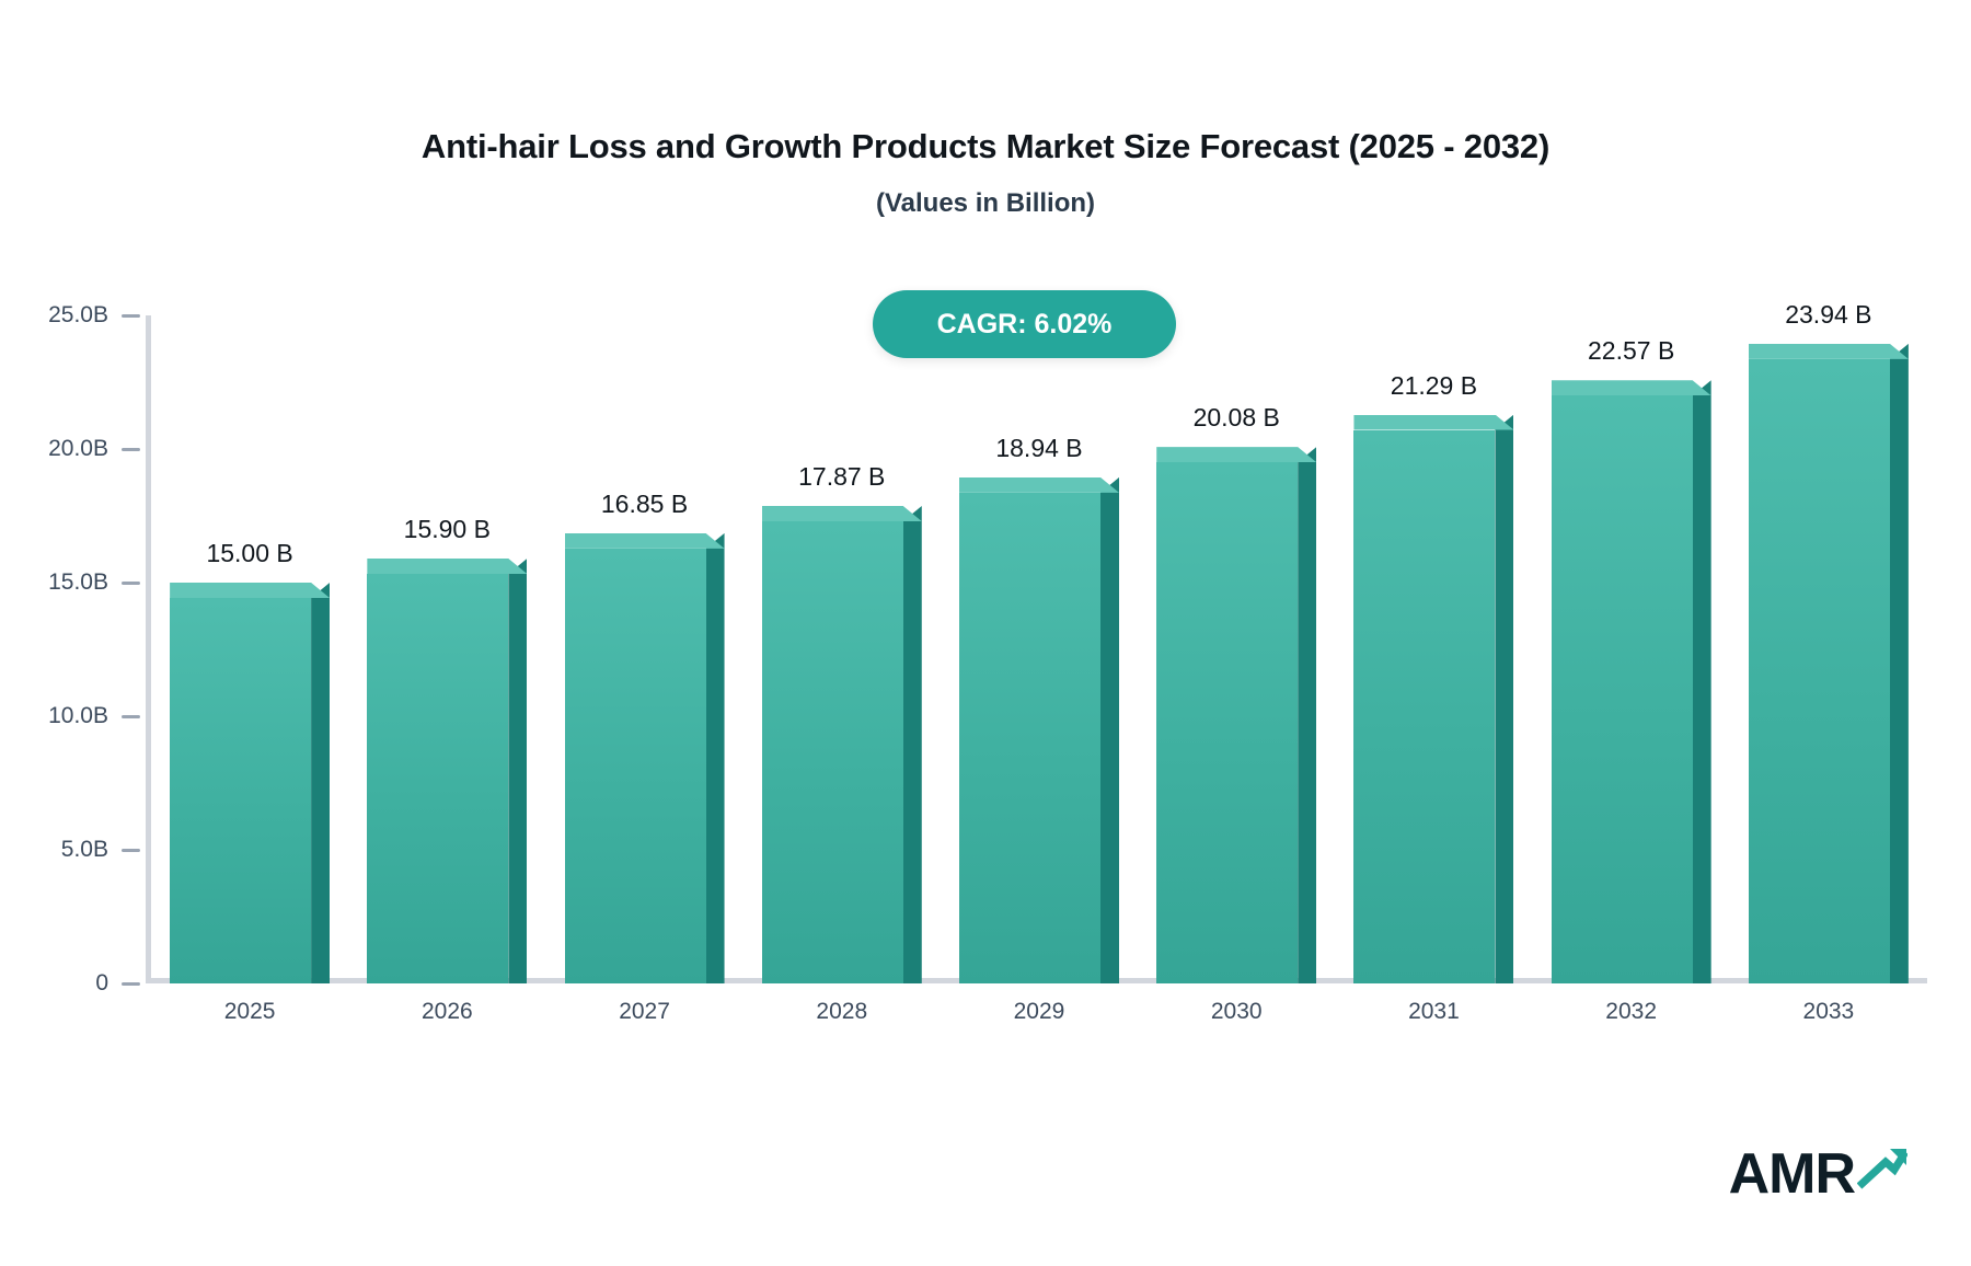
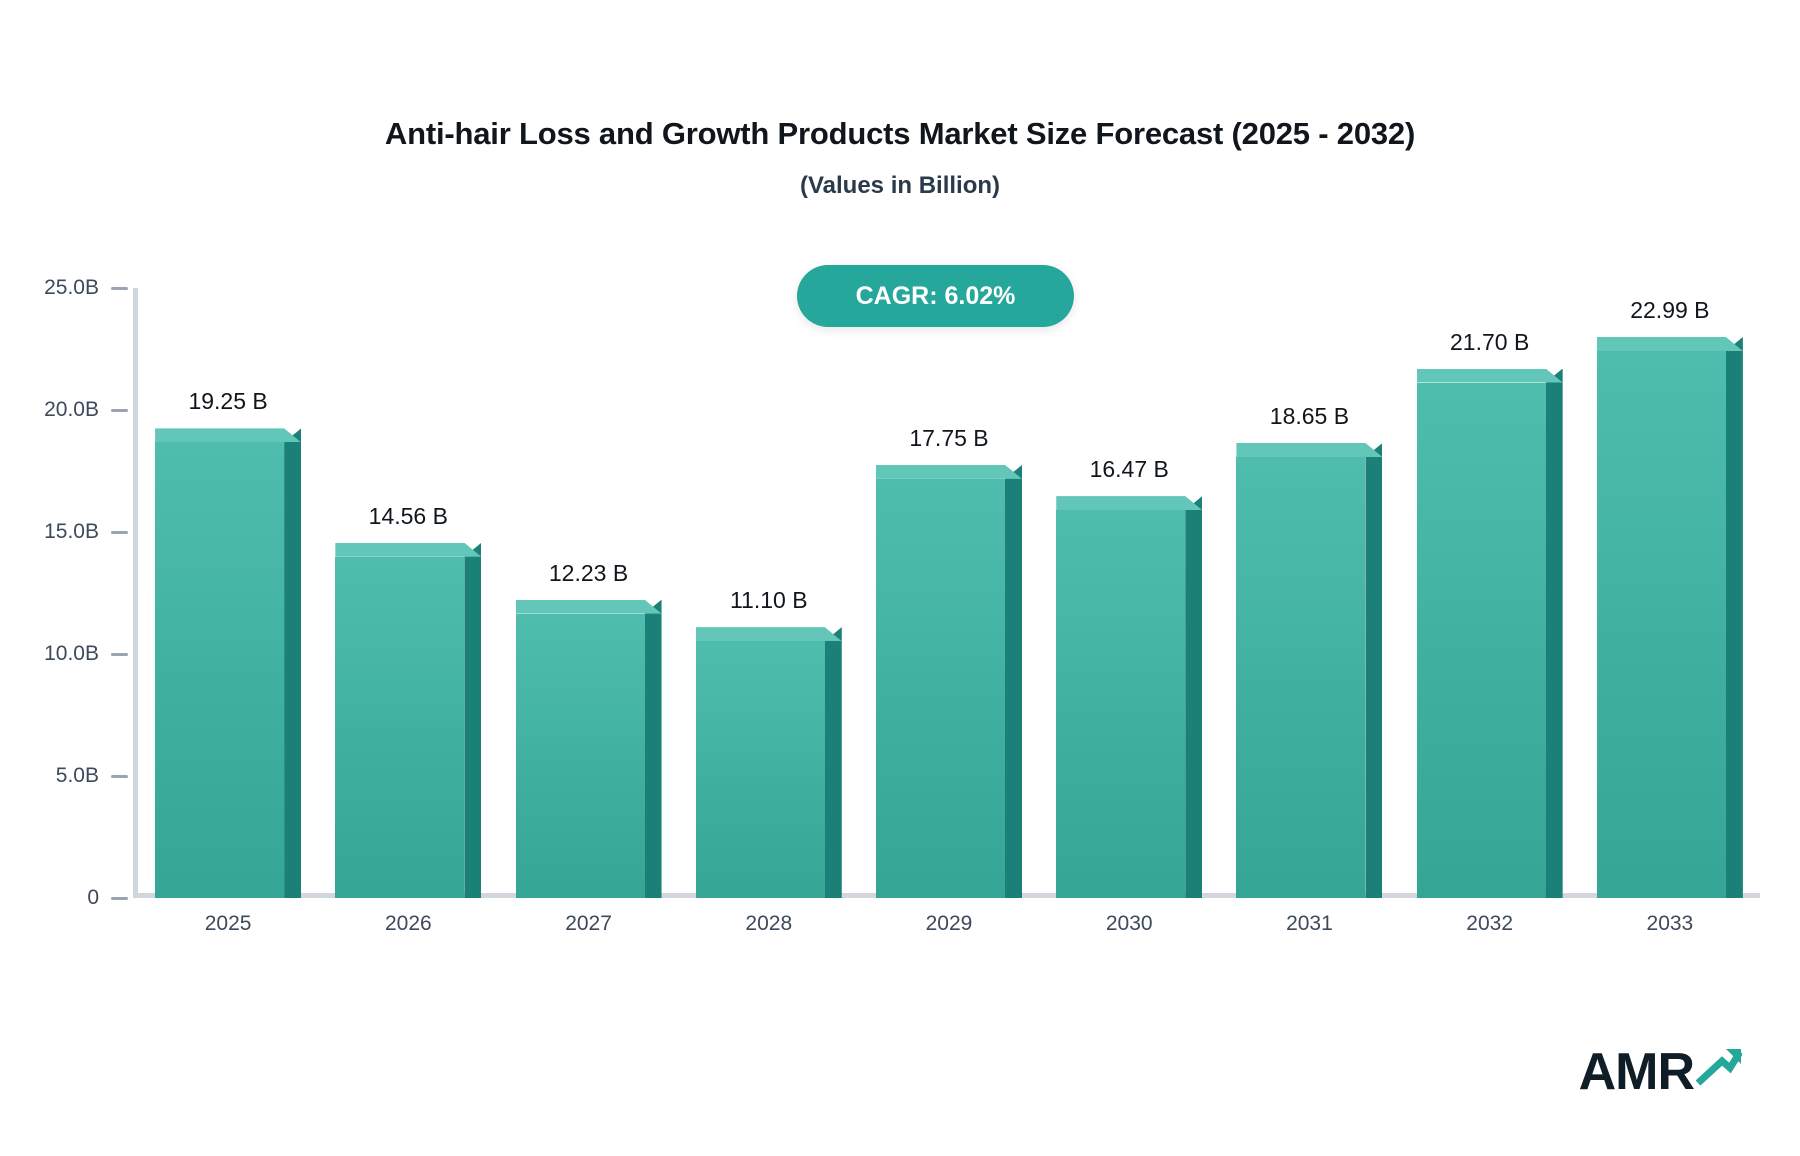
2025: 15.00 -> 19.25
2026: 15.90 -> 14.56
2027: 16.85 -> 12.23
2028: 17.87 -> 11.10
2029: 18.94 -> 17.75
2030: 20.08 -> 16.47
2031: 21.29 -> 18.65
2032: 22.57 -> 21.70
2033: 23.94 -> 22.99
